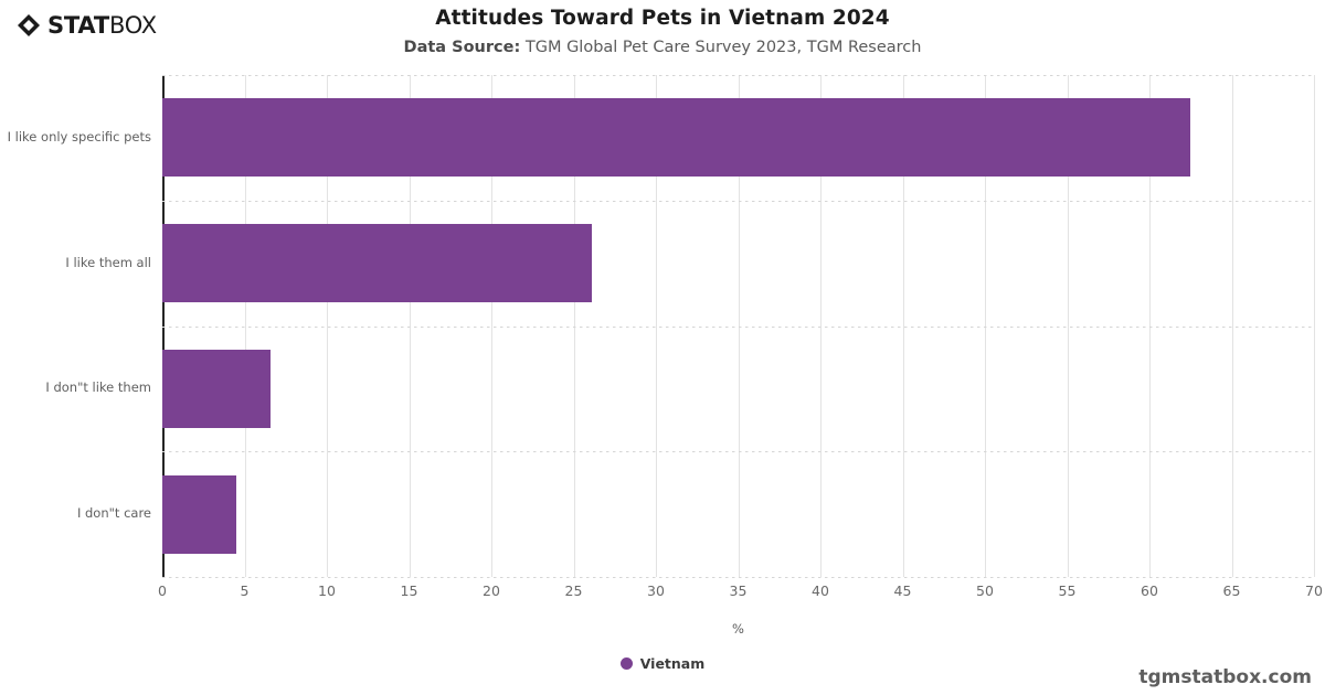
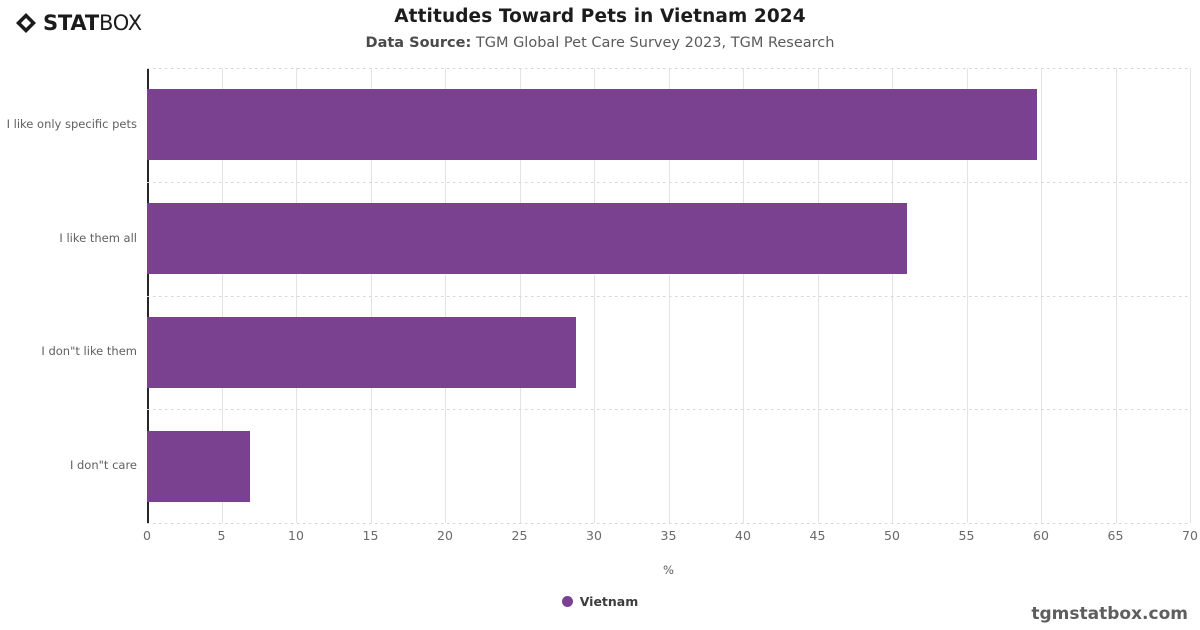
I like only specific pets: 62.5 -> 59.7
I like them all: 26.1 -> 51.0
I don"t like them: 6.6 -> 28.8
I don"t care: 4.5 -> 6.9
